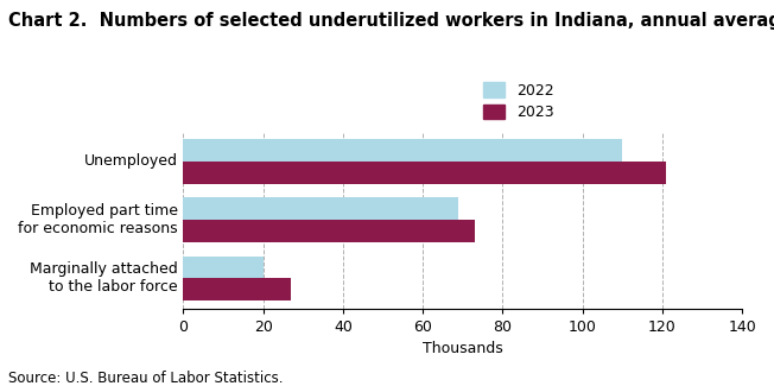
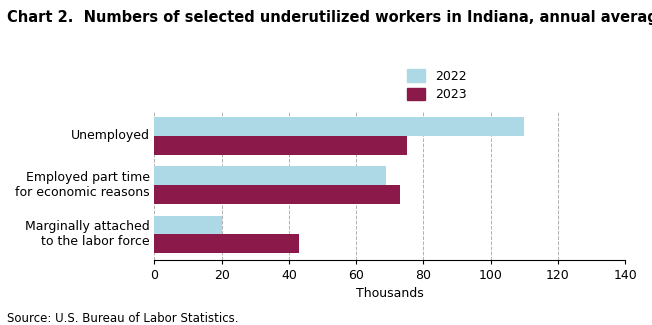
2023/Unemployed: 121 -> 75
2023/Marginally attached to the labor force: 27 -> 43
